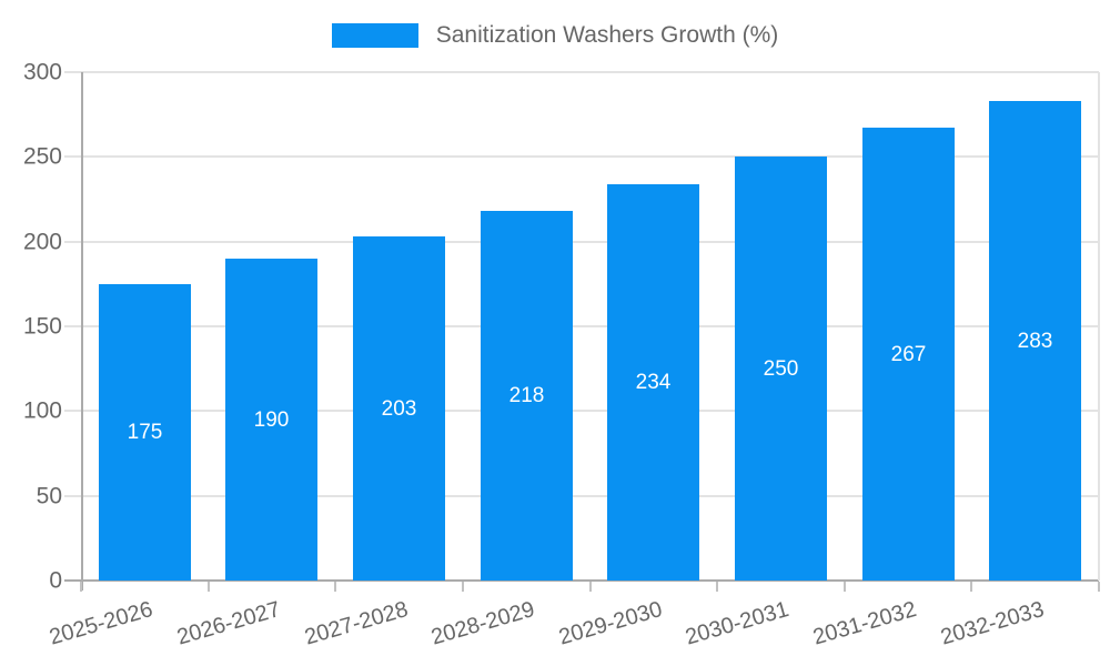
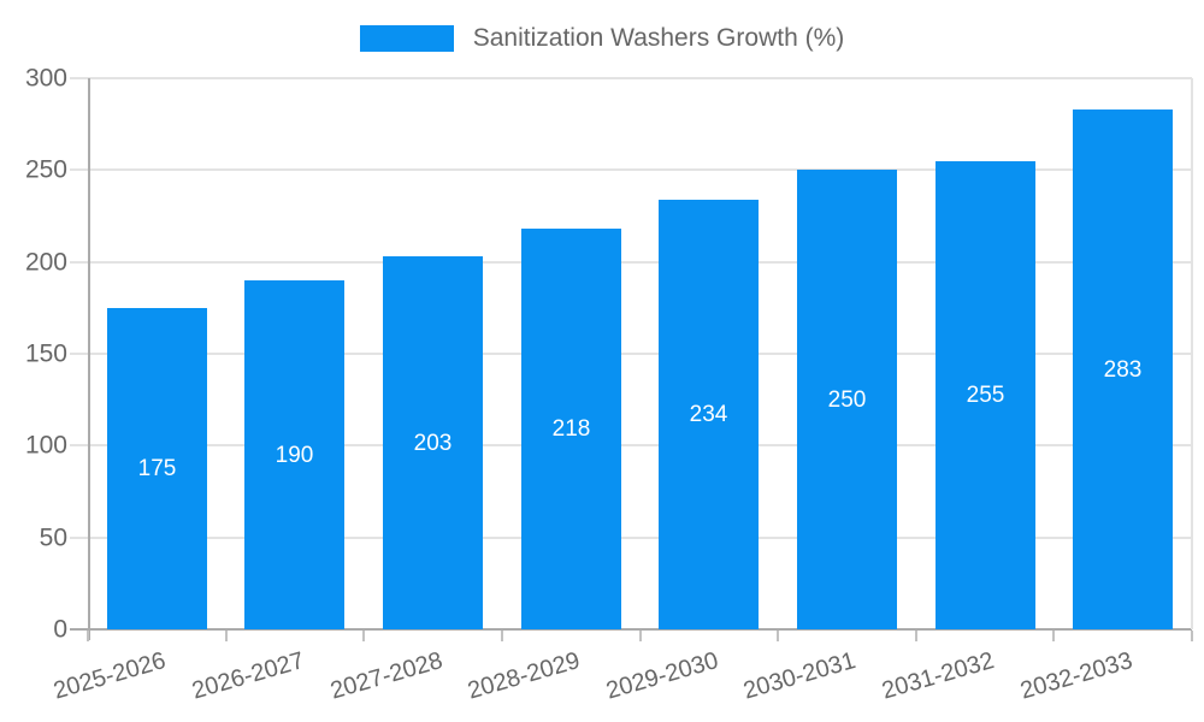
2031-2032: 267 -> 255
